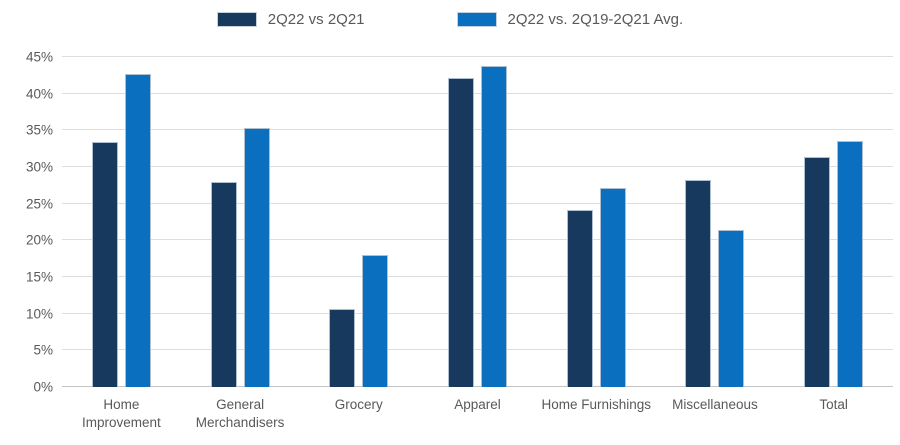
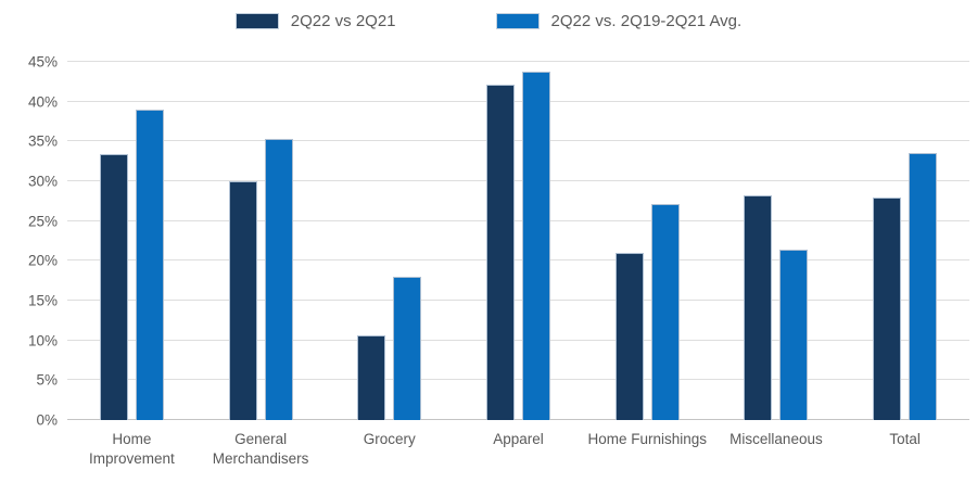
2Q22 vs. 2Q19-2Q21 Avg./Home Improvement: 43% -> 39%
2Q22 vs 2Q21/General Merchandisers: 28% -> 30%
2Q22 vs 2Q21/Home Furnishings: 24% -> 21%
2Q22 vs 2Q21/Total: 31% -> 28%
